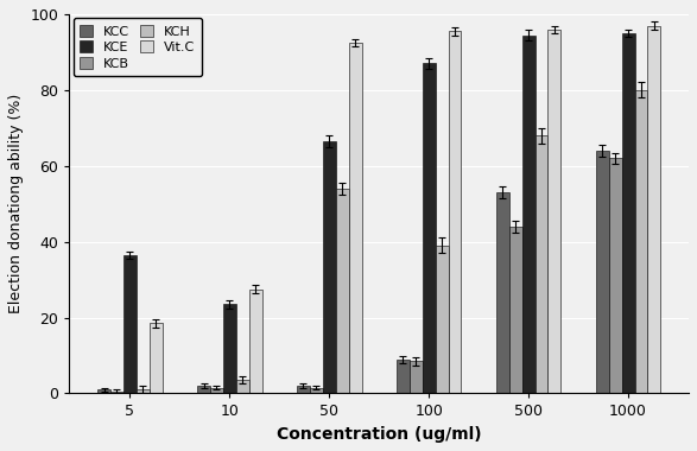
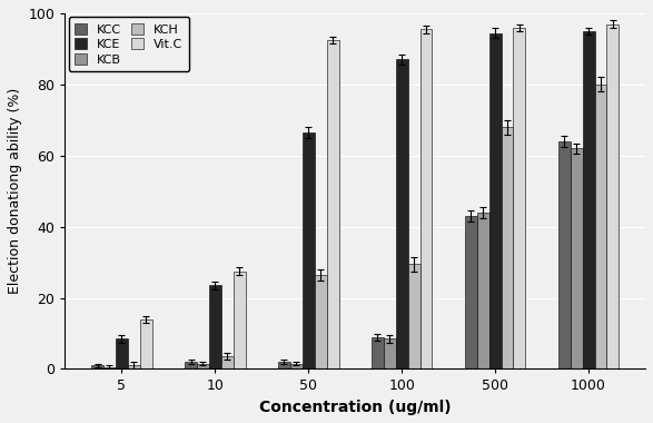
KCE/5: 36.5 -> 8.5
Vit.C/5: 18.5 -> 14.0
KCH/50: 54.0 -> 26.5
KCH/100: 39.0 -> 29.5
KCC/500: 53 -> 43
